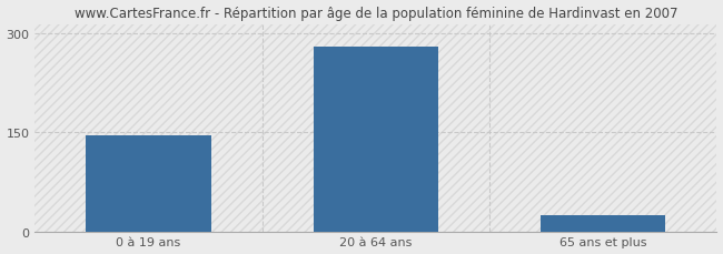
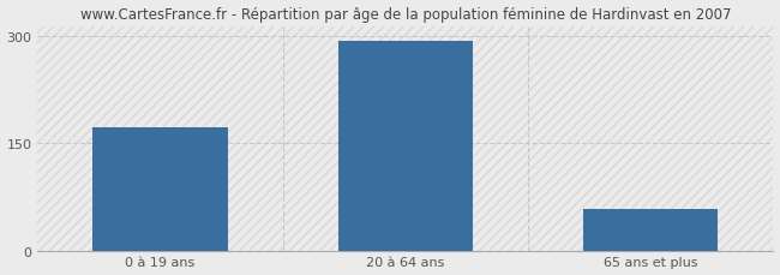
0 à 19 ans: 145 -> 172
20 à 64 ans: 280 -> 294
65 ans et plus: 25 -> 58
